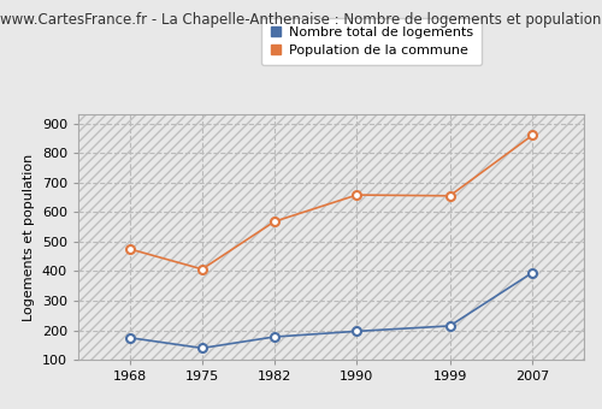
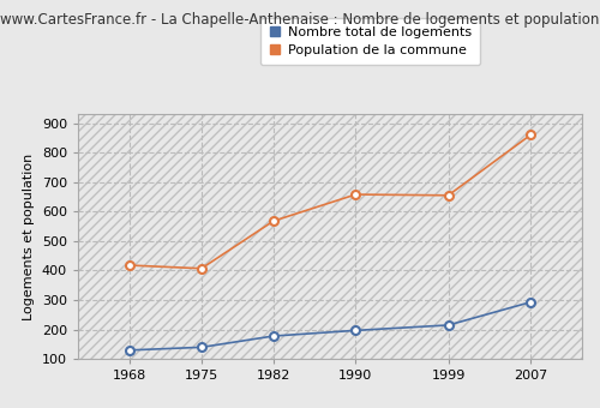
Nombre total de logements/1968: 175 -> 130
Population de la commune/1968: 475 -> 418
Nombre total de logements/2007: 395 -> 293
